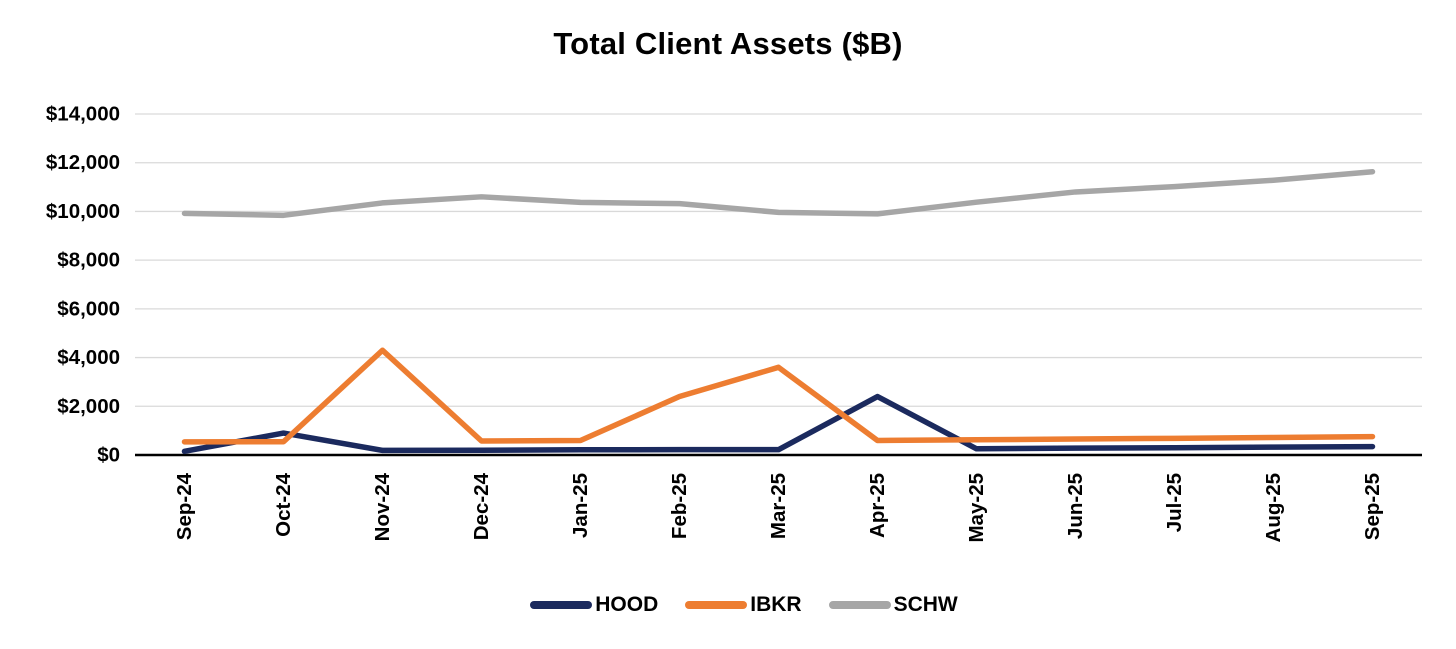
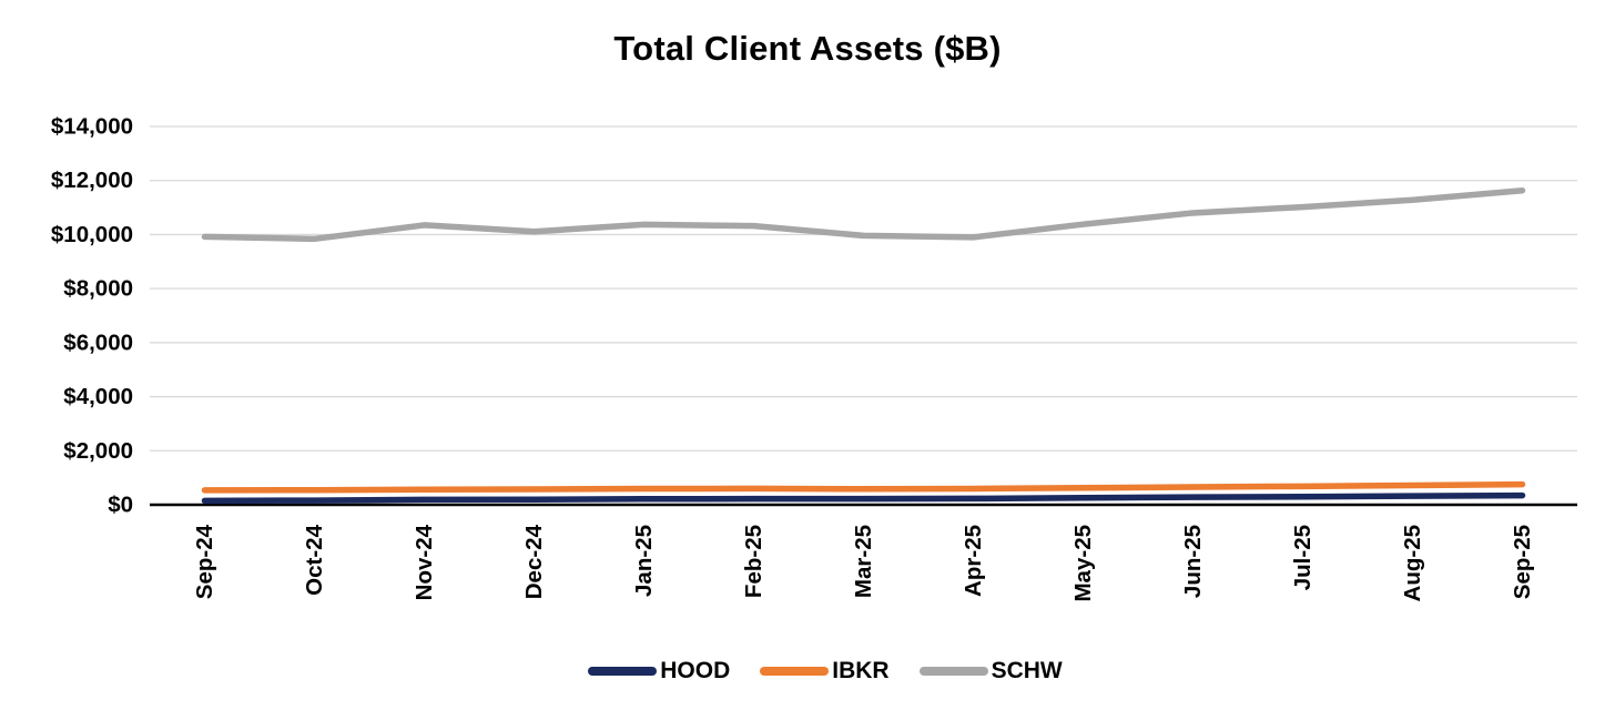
HOOD/Oct-24: $900 -> $200
IBKR/Nov-24: $4300 -> $600
SCHW/Dec-24: $10600 -> $10100
IBKR/Feb-25: $2400 -> $600
IBKR/Mar-25: $3600 -> $600
HOOD/Apr-25: $2400 -> $200
